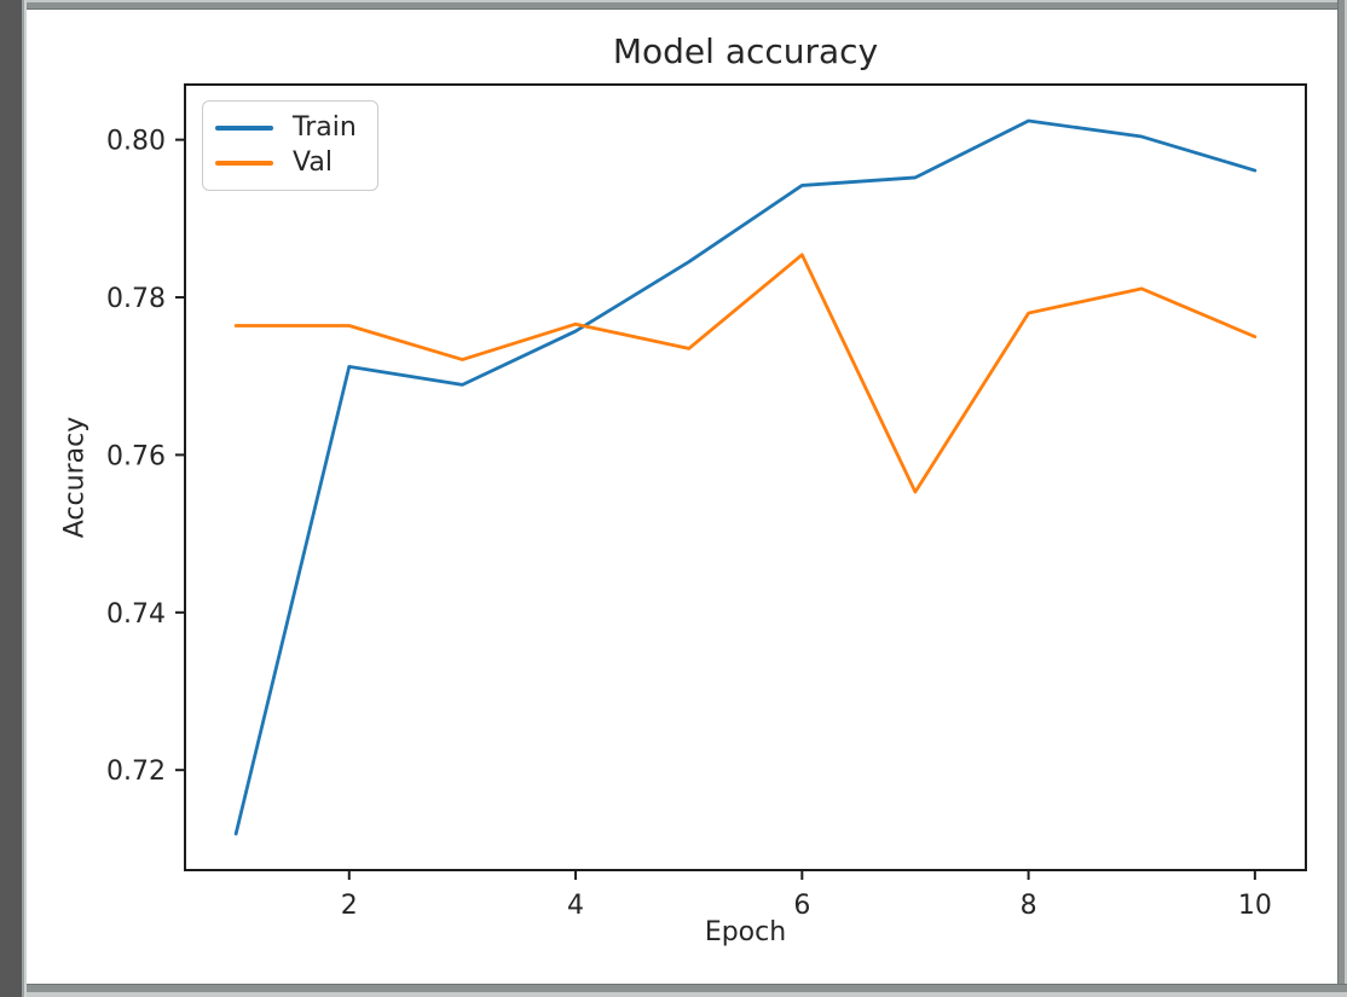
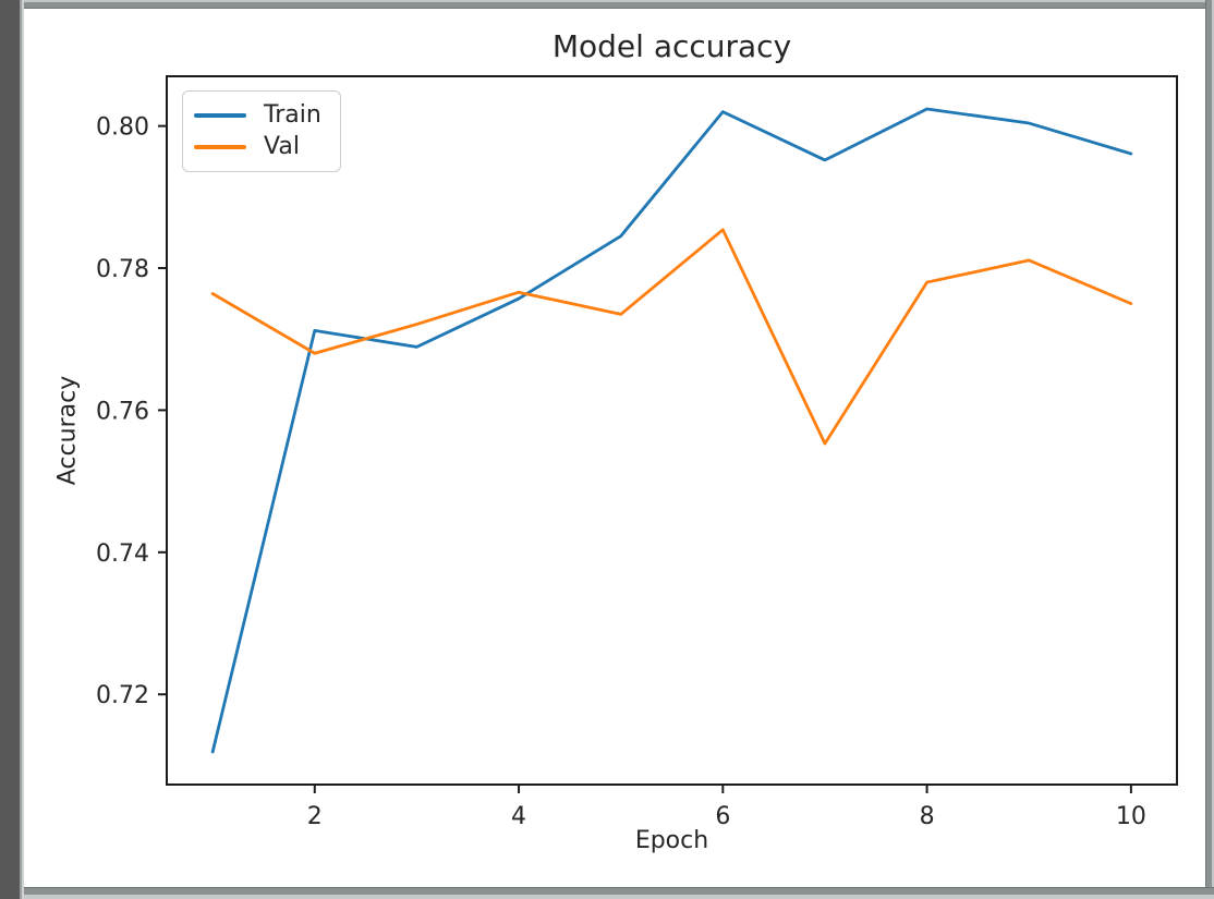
Val/2: 0.776 -> 0.768
Train/6: 0.794 -> 0.802
